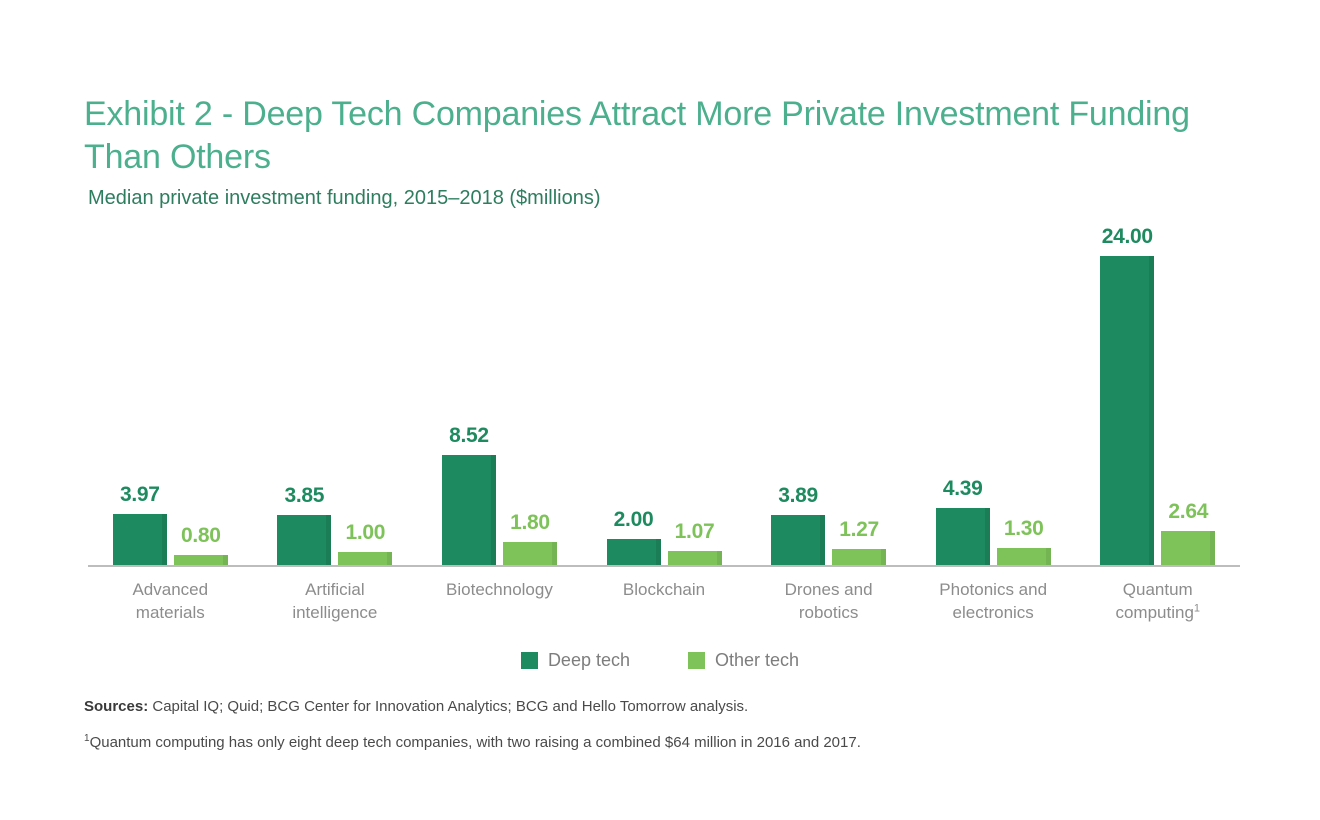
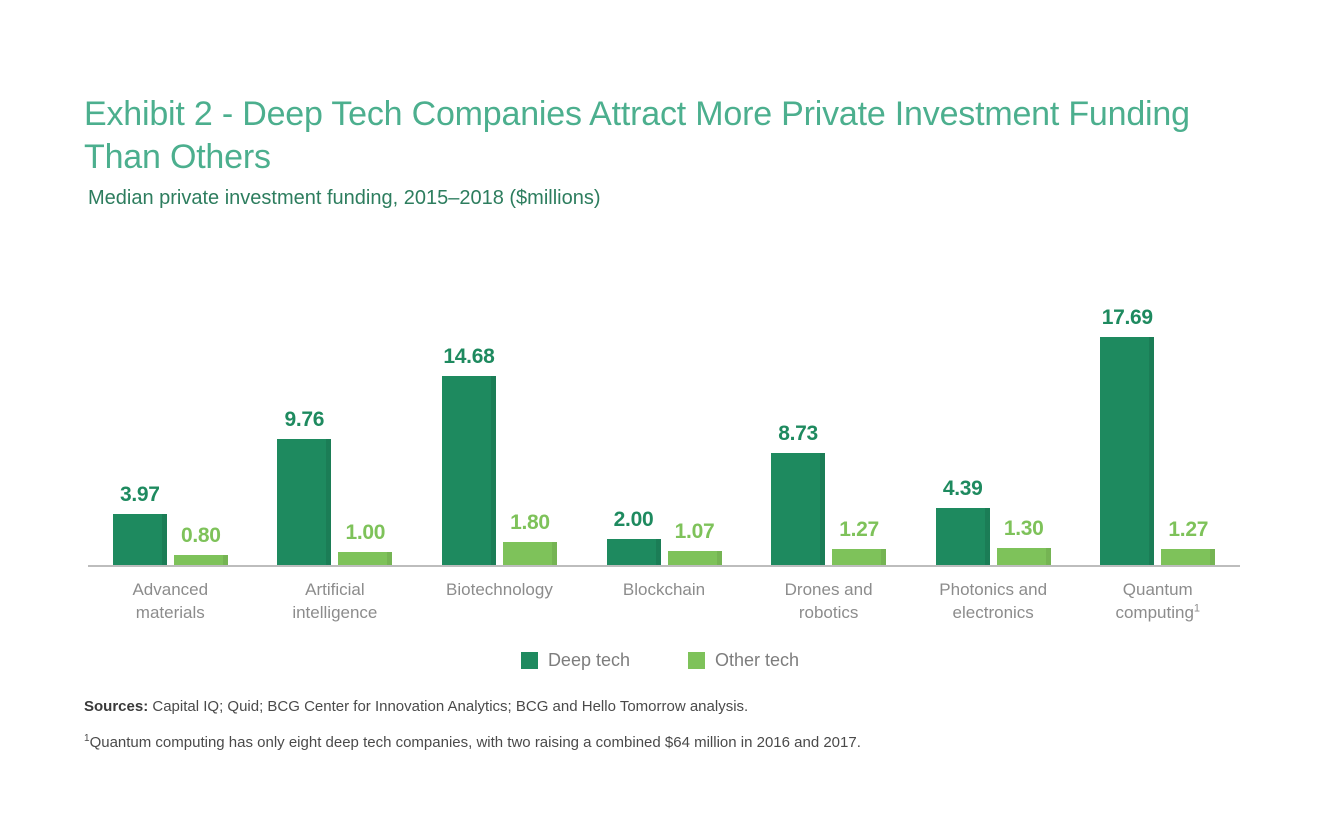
Deep tech/Artificial intelligence: 3.85 -> 9.76
Deep tech/Biotechnology: 8.52 -> 14.68
Deep tech/Drones and robotics: 3.89 -> 8.73
Deep tech/Quantum computing: 24.00 -> 17.69
Other tech/Quantum computing: 2.64 -> 1.27
